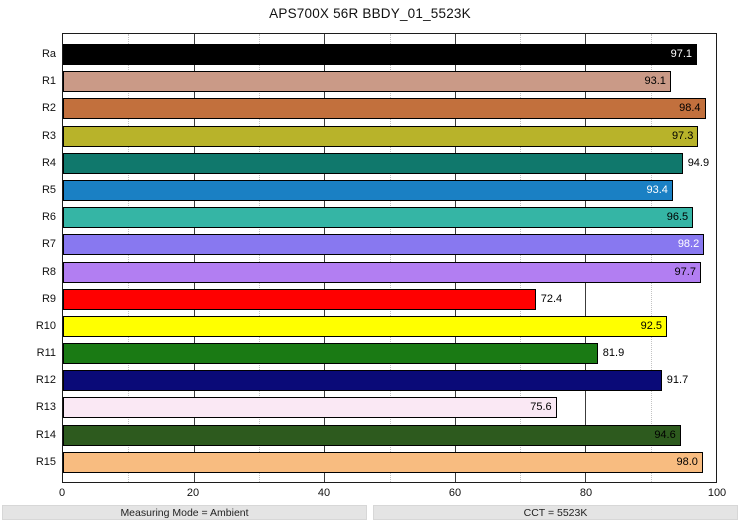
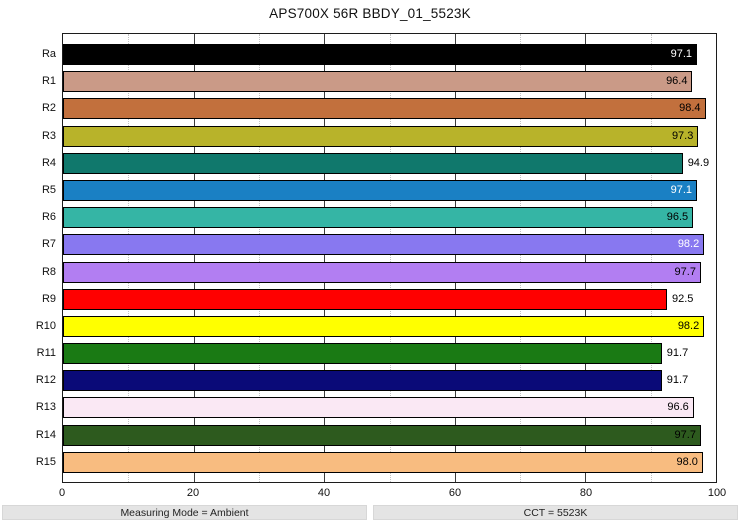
R1: 93.1 -> 96.4
R5: 93.4 -> 97.1
R9: 72.4 -> 92.5
R10: 92.5 -> 98.2
R11: 81.9 -> 91.7
R13: 75.6 -> 96.6
R14: 94.6 -> 97.7
